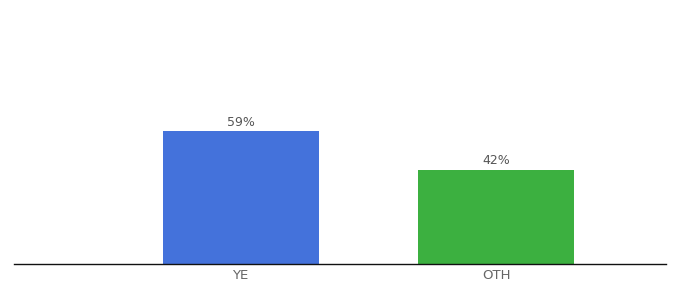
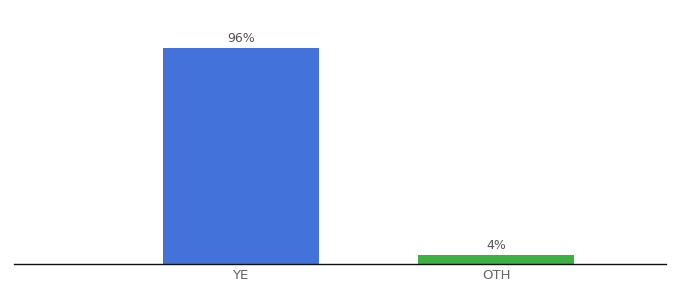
YE: 59% -> 96%
OTH: 42% -> 4%
